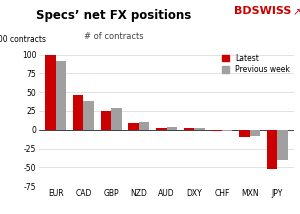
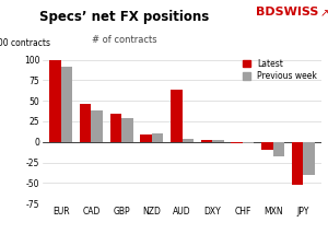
Latest/GBP: 25 -> 34
Latest/AUD: 3 -> 64
Previous week/MXN: -8 -> -18
